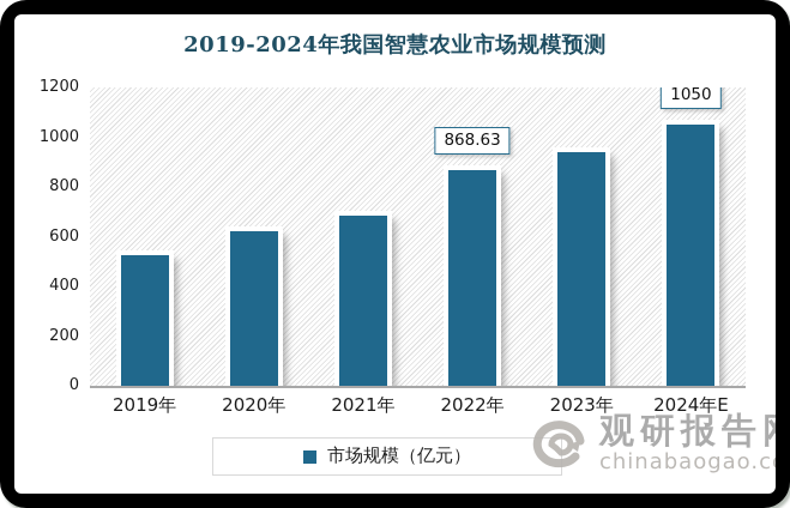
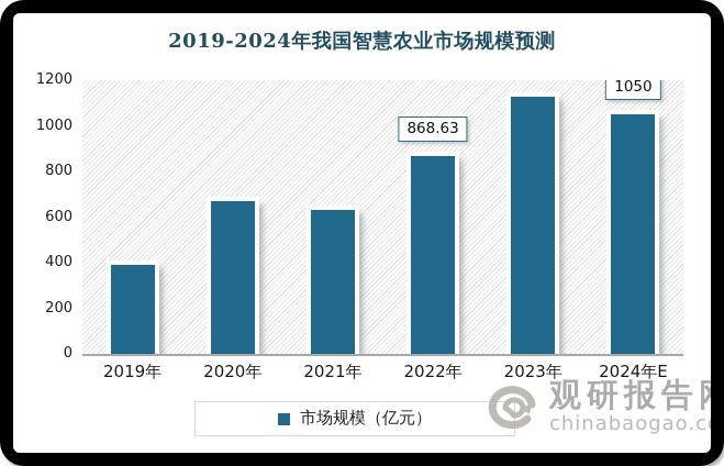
2019年: 520 -> 390
2020年: 620 -> 670
2021年: 680 -> 630
2023年: 940 -> 1130
